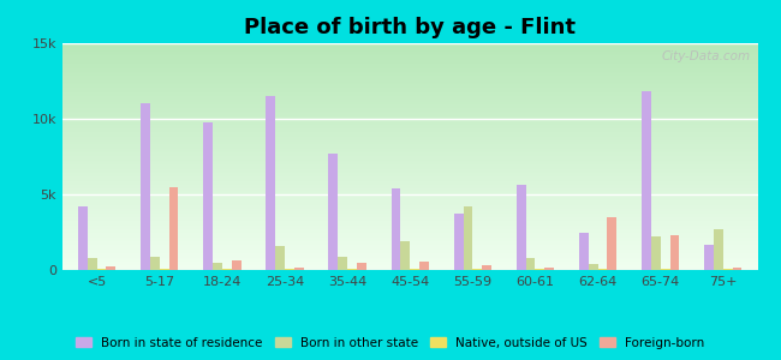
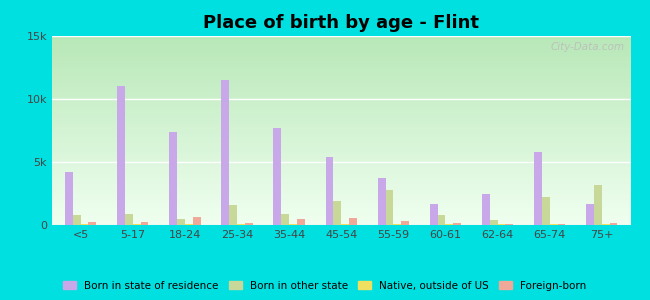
Foreign-born/5-17: 5.5k -> 0.2k
Born in state of residence/18-24: 9.8k -> 7.4k
Born in other state/55-59: 4.2k -> 2.8k
Born in state of residence/60-61: 5.6k -> 1.7k
Foreign-born/62-64: 3.5k -> 0.1k
Born in state of residence/65-74: 11.8k -> 5.8k
Foreign-born/65-74: 2.3k -> 0.1k
Born in other state/75+: 2.7k -> 3.2k
